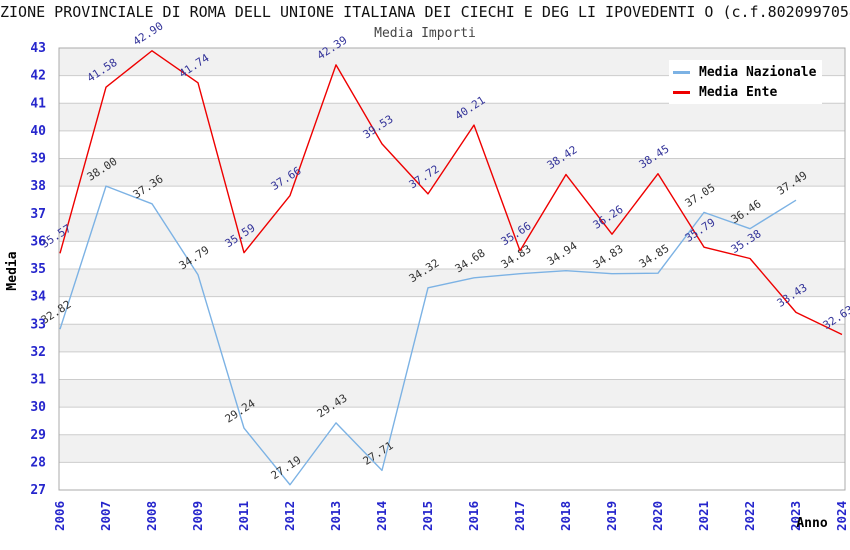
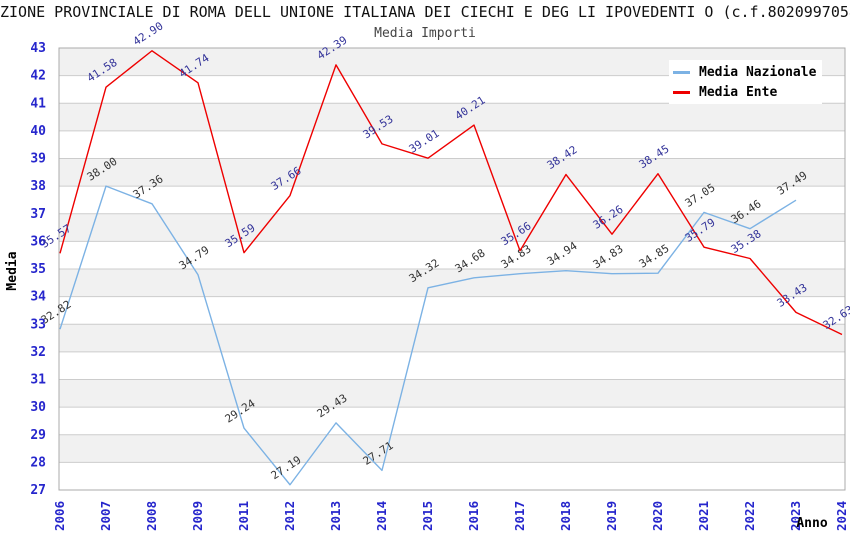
Media Ente/2015: 37.72 -> 39.01
